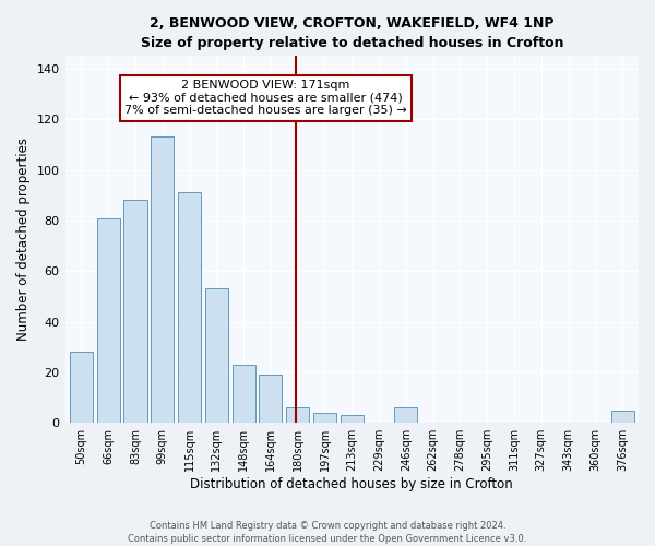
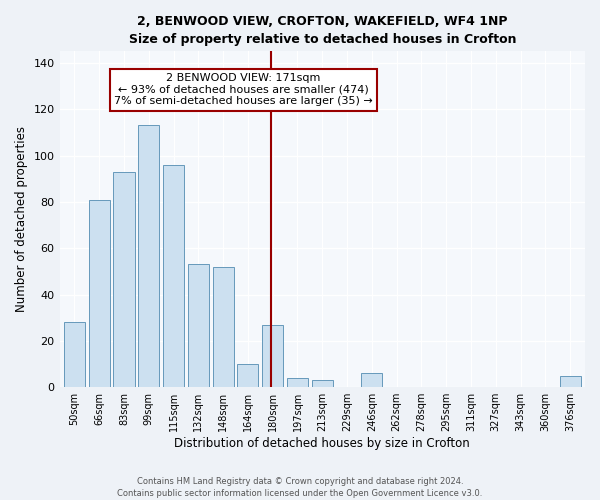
83sqm: 88 -> 93
115sqm: 91 -> 96
148sqm: 23 -> 52
164sqm: 19 -> 10
180sqm: 6 -> 27
